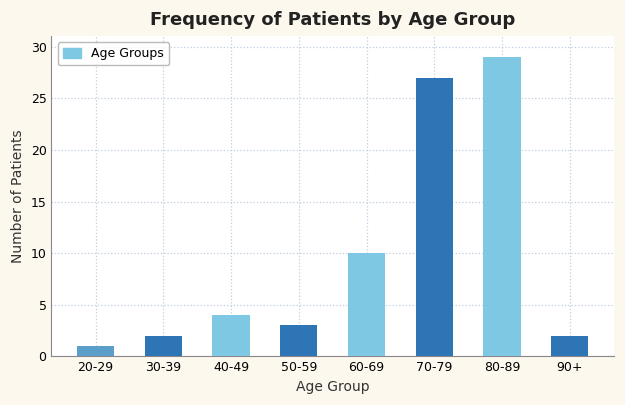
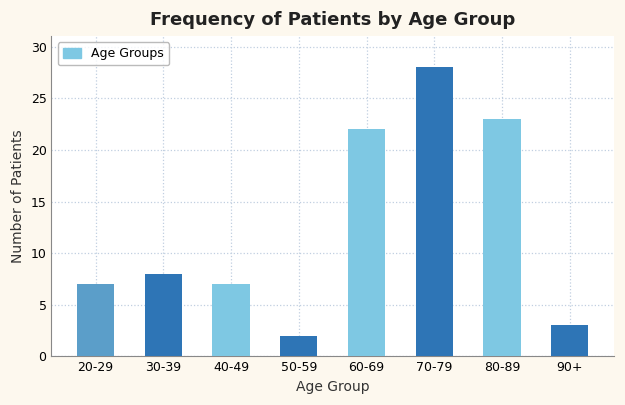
20-29: 1 -> 7
30-39: 2 -> 8
40-49: 4 -> 7
50-59: 3 -> 2
60-69: 10 -> 22
70-79: 27 -> 28
80-89: 29 -> 23
90+: 2 -> 3
